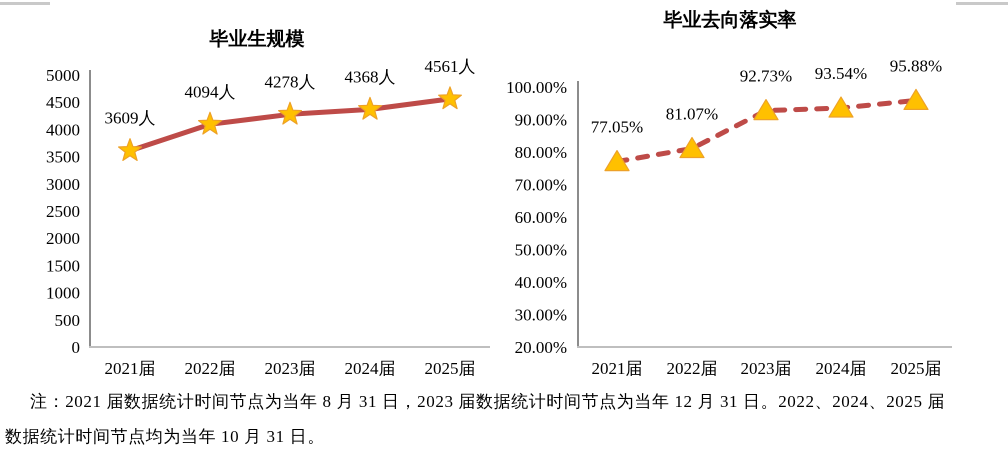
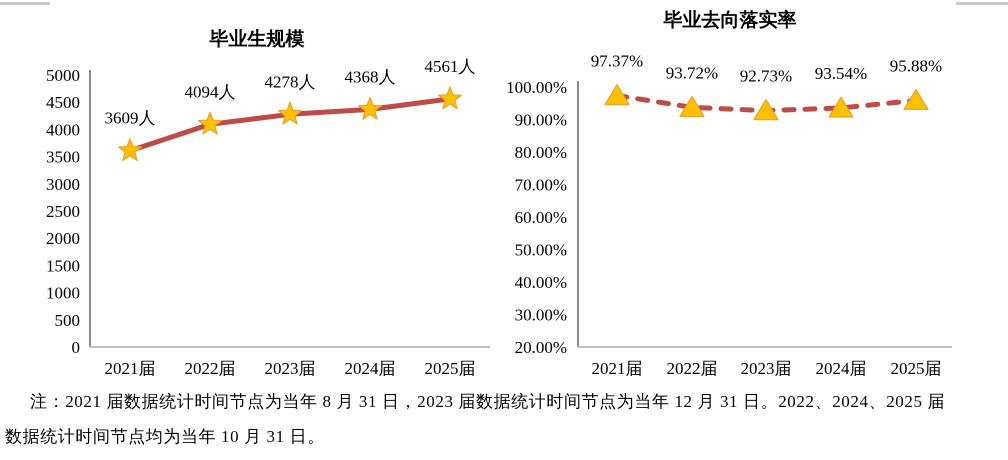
毕业去向落实率/2021届: 77.05% -> 97.37%
毕业去向落实率/2022届: 81.07% -> 93.72%
